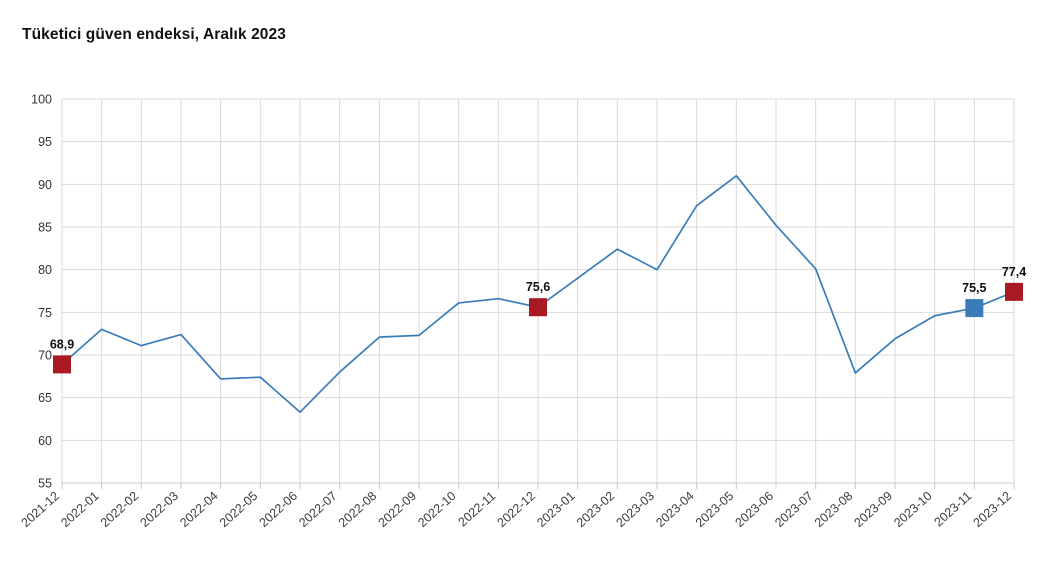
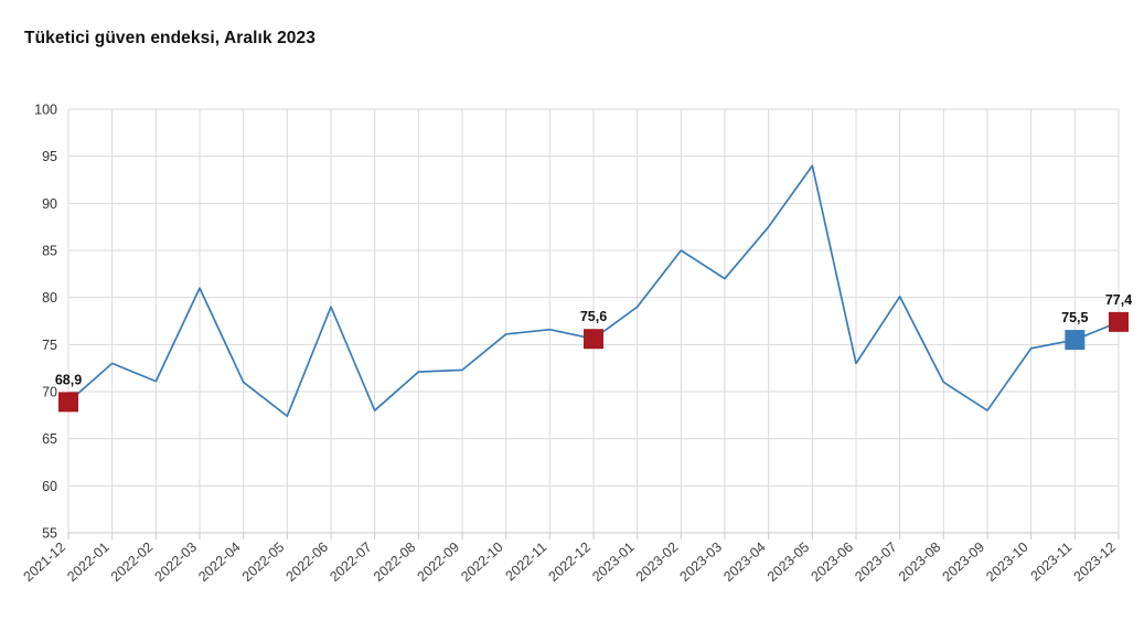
2022-03: 72 -> 81
2022-04: 67 -> 71
2022-06: 63 -> 79
2023-02: 82 -> 85
2023-03: 80 -> 82
2023-05: 91 -> 94
2023-06: 85 -> 73
2023-08: 68 -> 71
2023-09: 72 -> 68
